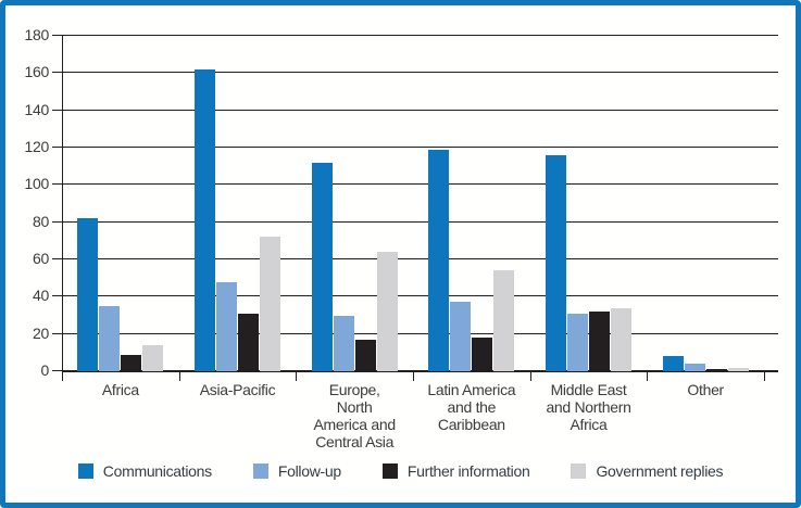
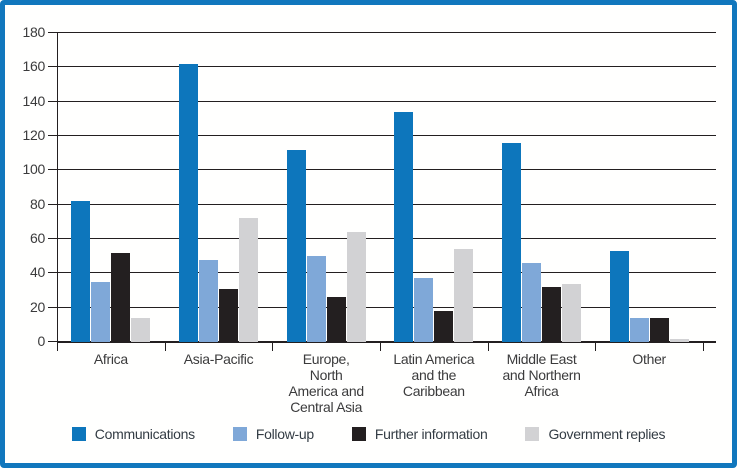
Further information/Africa: 9 -> 52
Follow-up/Europe, North America and Central Asia: 30 -> 50
Further information/Europe, North America and Central Asia: 17 -> 26
Communications/Latin America and the Caribbean: 119 -> 134
Follow-up/Middle East and Northern Africa: 31 -> 46
Communications/Other: 8 -> 53
Follow-up/Other: 4 -> 14
Further information/Other: 1 -> 14
